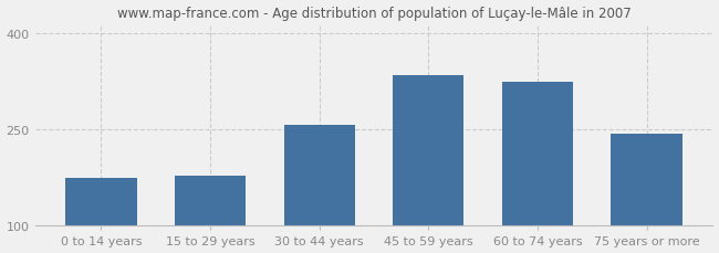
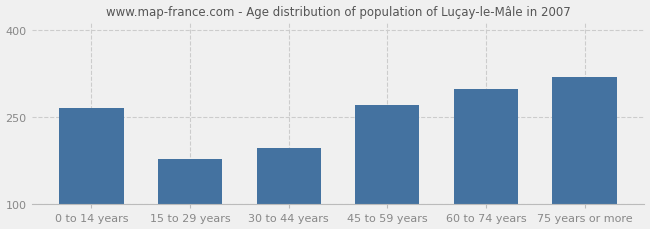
0 to 14 years: 175 -> 266
30 to 44 years: 258 -> 198
45 to 59 years: 335 -> 272
60 to 74 years: 325 -> 298
75 years or more: 243 -> 320
